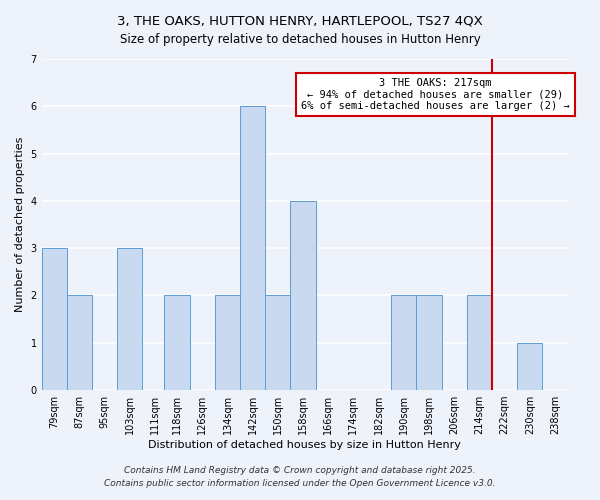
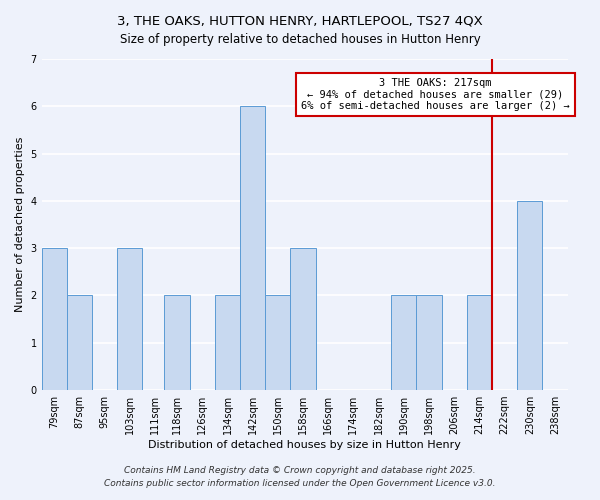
158sqm: 4 -> 3
230sqm: 1 -> 4
